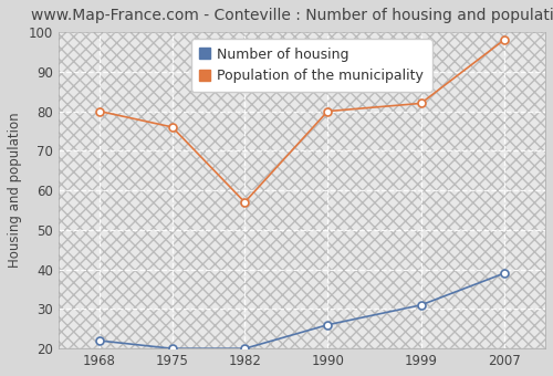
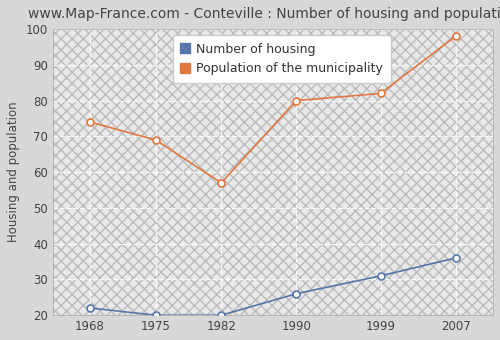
Population of the municipality/1968: 80 -> 74
Population of the municipality/1975: 76 -> 69
Number of housing/2007: 39 -> 36
